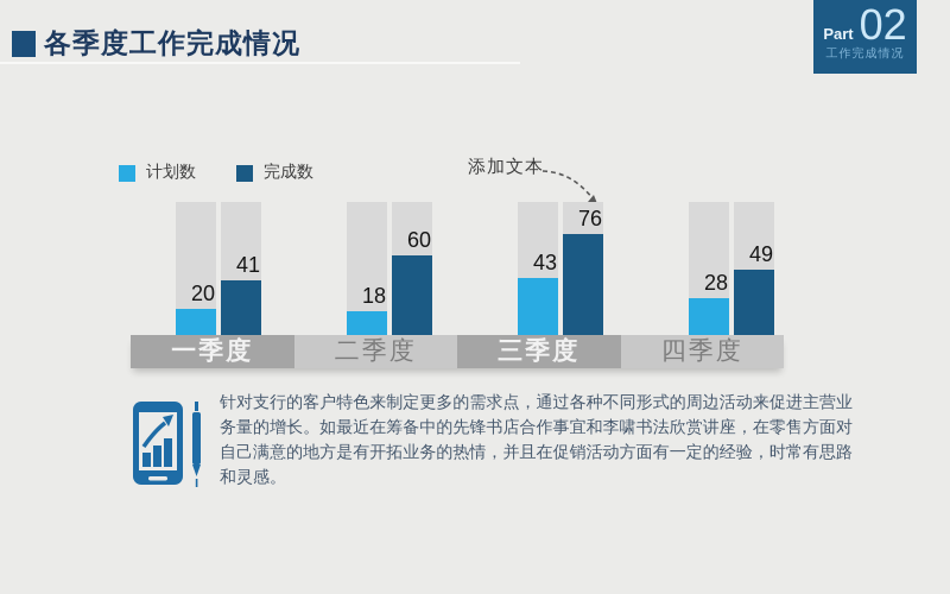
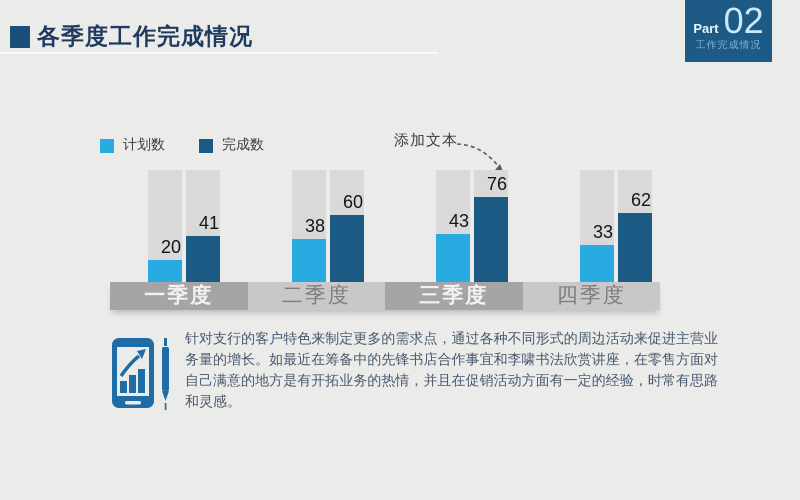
计划数/二季度: 18 -> 38
计划数/四季度: 28 -> 33
完成数/四季度: 49 -> 62
